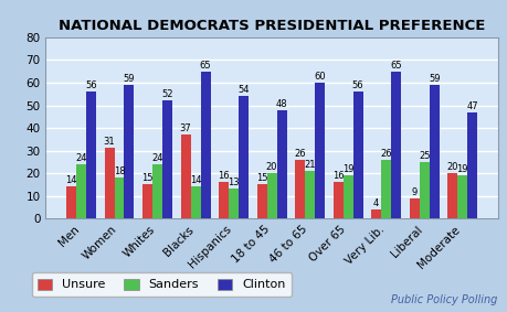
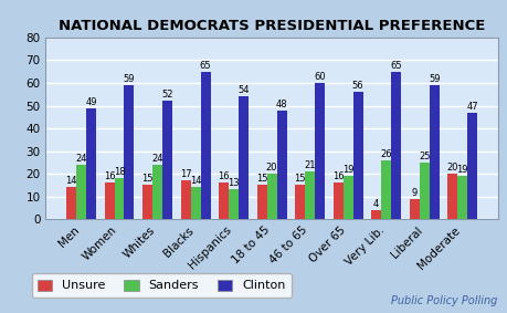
Clinton/Men: 56 -> 49
Unsure/Women: 31 -> 16
Unsure/Blacks: 37 -> 17
Unsure/46 to 65: 26 -> 15
